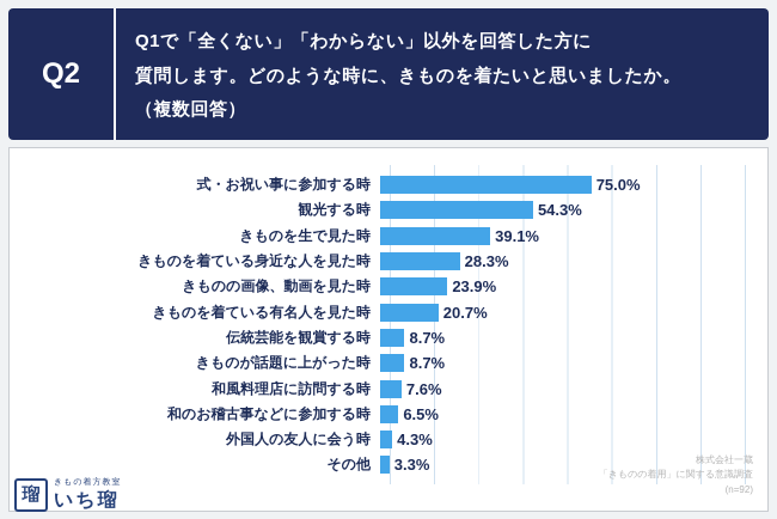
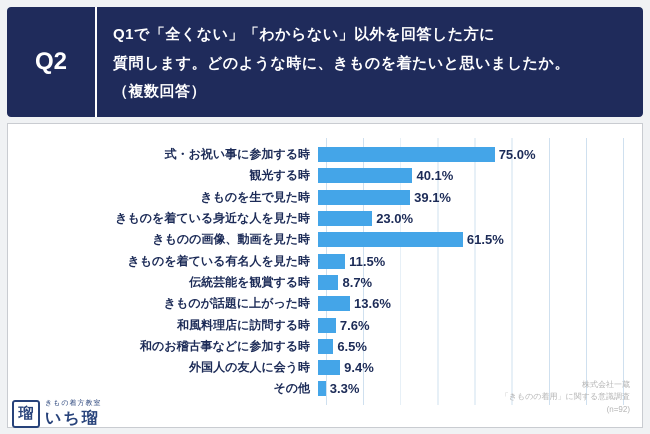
観光する時: 54.3% -> 40.1%
きものを着ている身近な人を見た時: 28.3% -> 23.0%
きものの画像、動画を見た時: 23.9% -> 61.5%
きものを着ている有名人を見た時: 20.7% -> 11.5%
きものが話題に上がった時: 8.7% -> 13.6%
外国人の友人に会う時: 4.3% -> 9.4%
